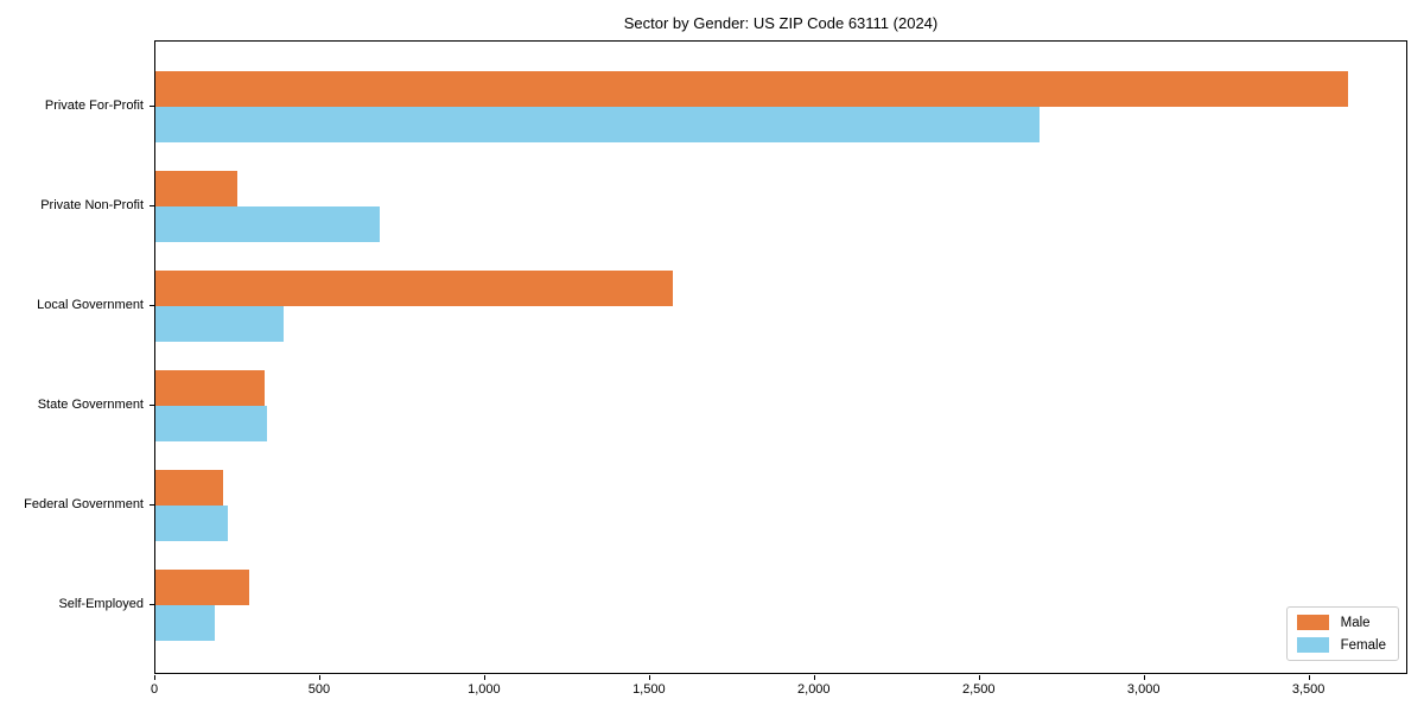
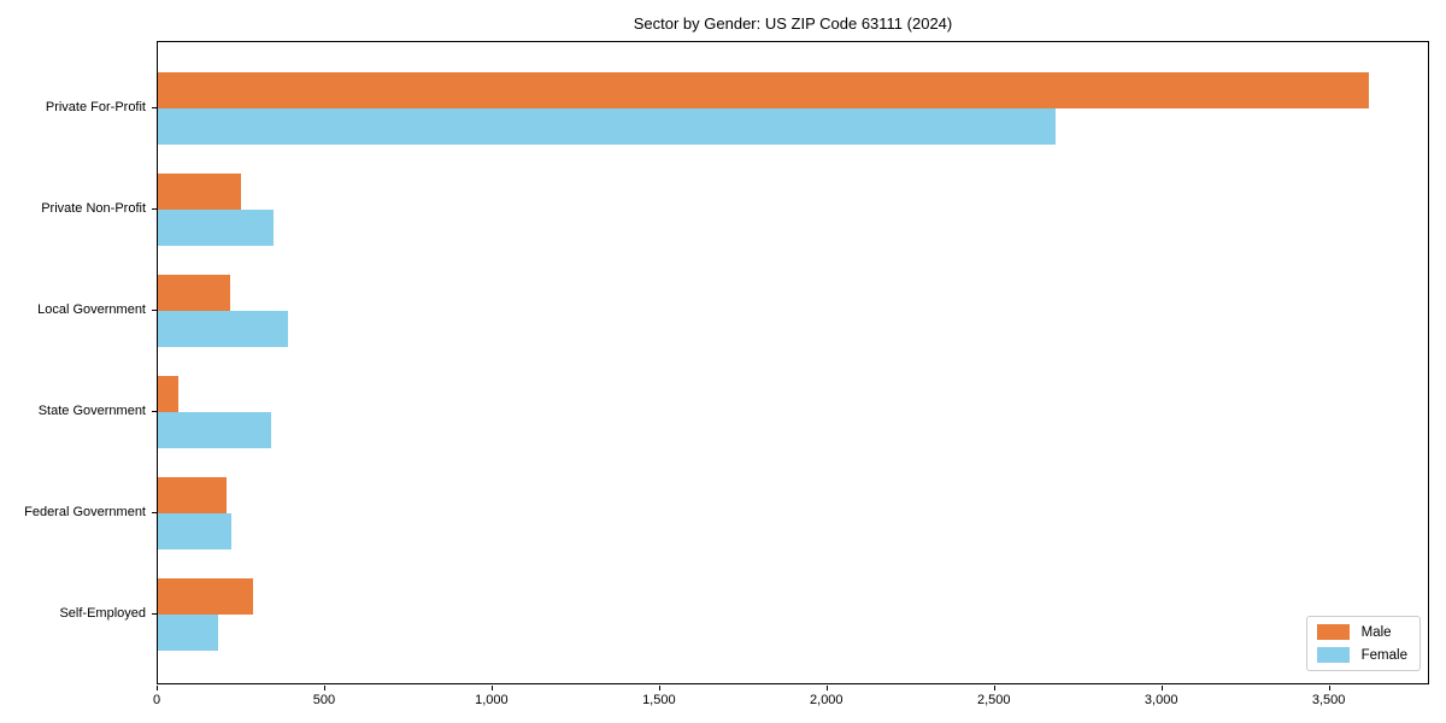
Female/Private Non-Profit: 680 -> 340
Male/Local Government: 1570 -> 220
Male/State Government: 330 -> 60
